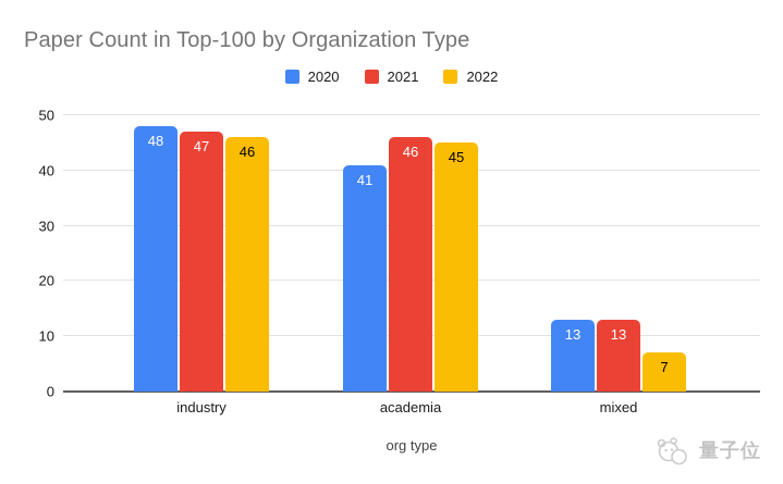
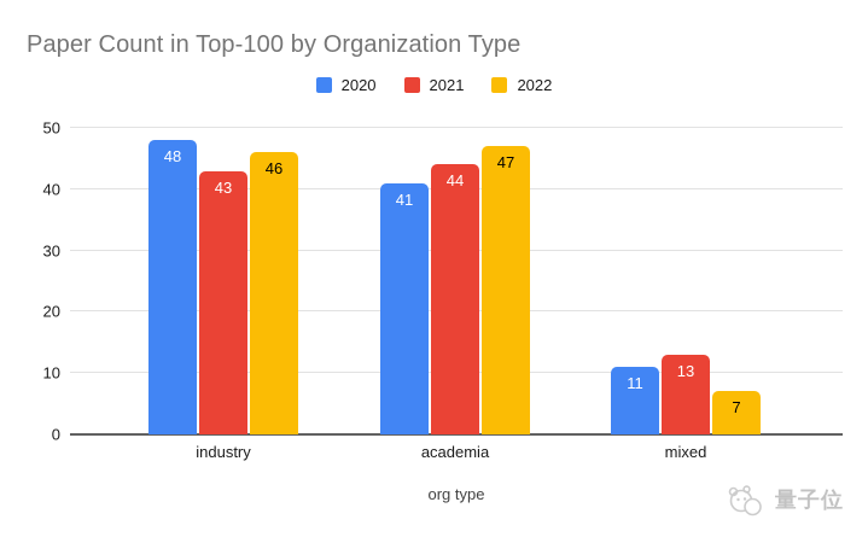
2021/industry: 47 -> 43
2021/academia: 46 -> 44
2022/academia: 45 -> 47
2020/mixed: 13 -> 11
